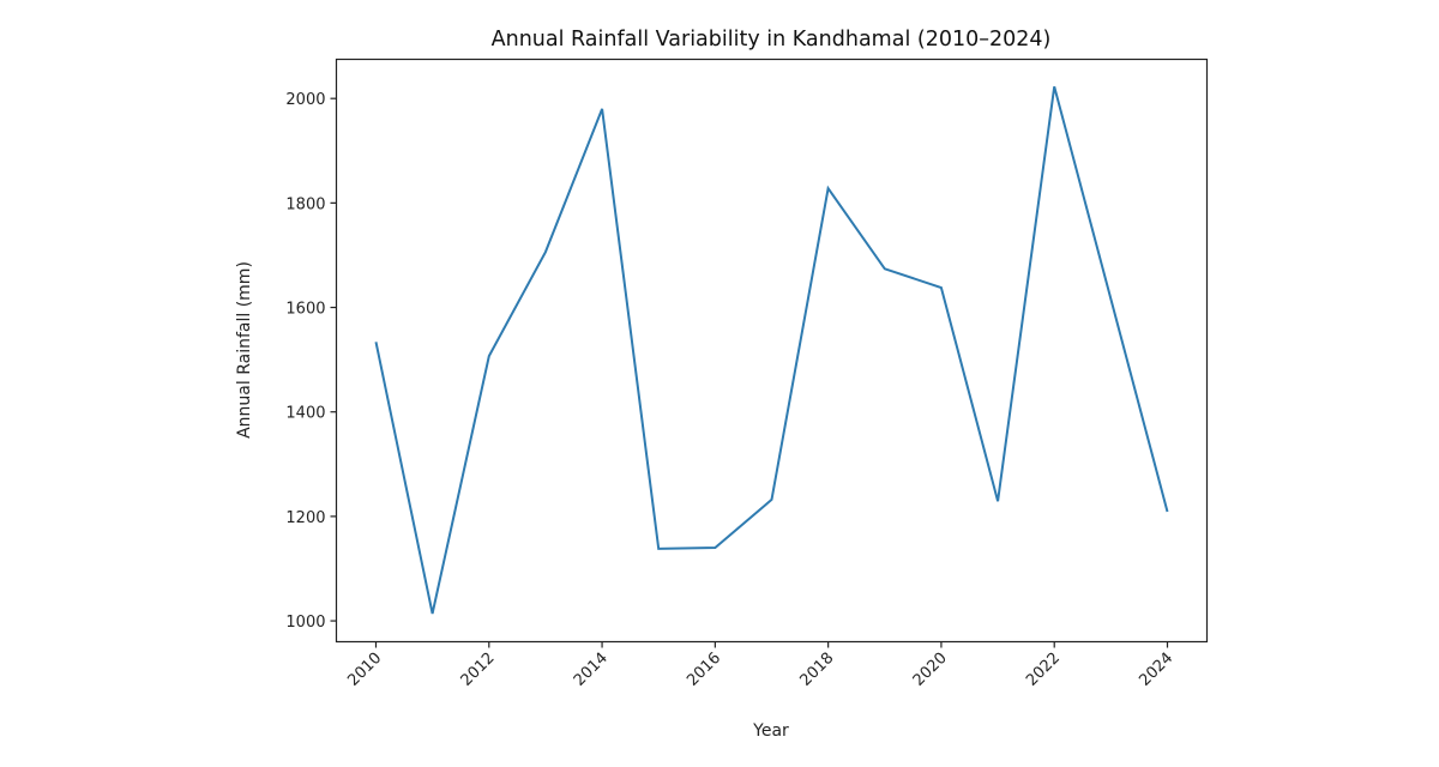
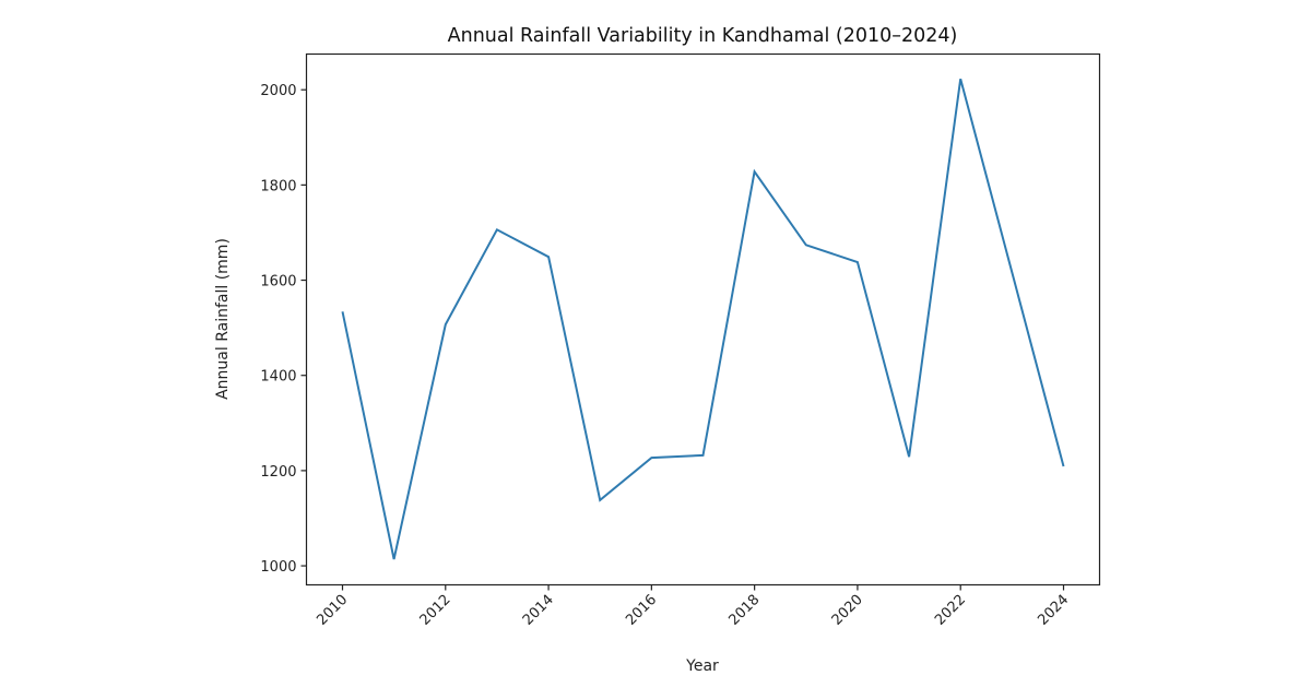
2014: 1980 -> 1650
2016: 1140 -> 1230
